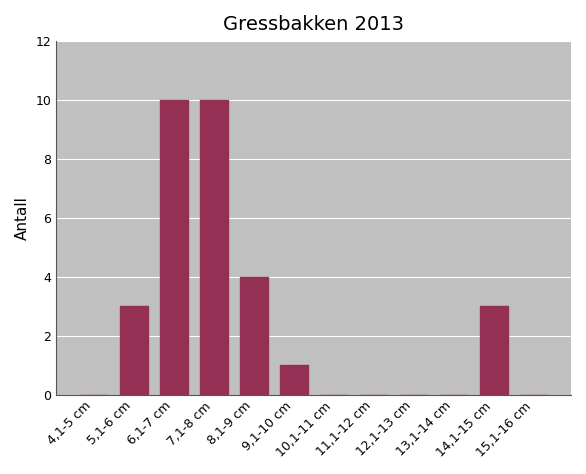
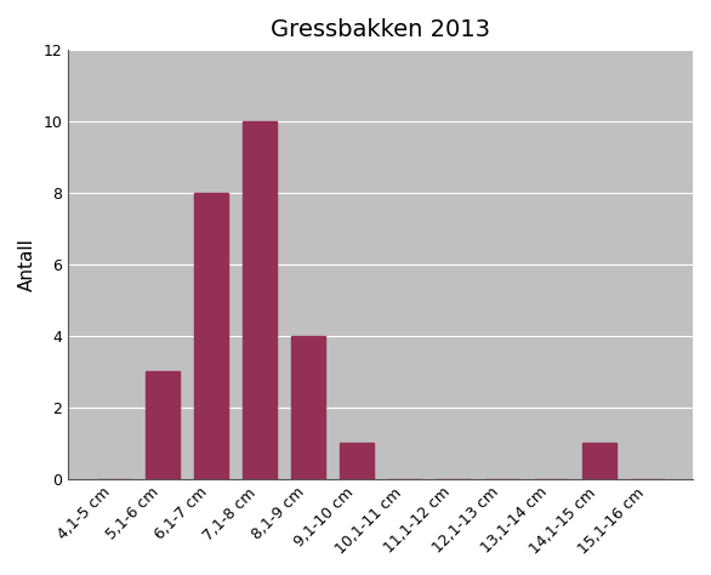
6,1-7 cm: 10 -> 8
14,1-15 cm: 3 -> 1
